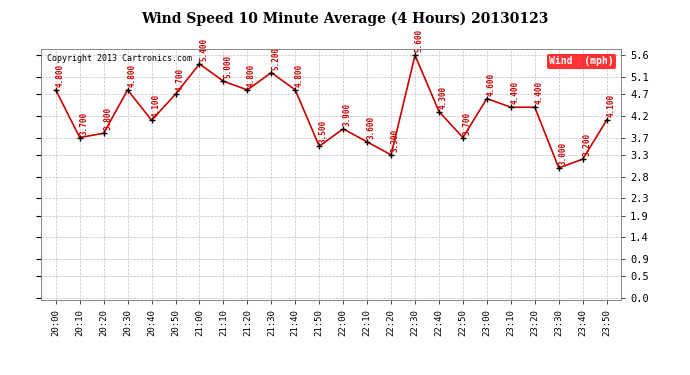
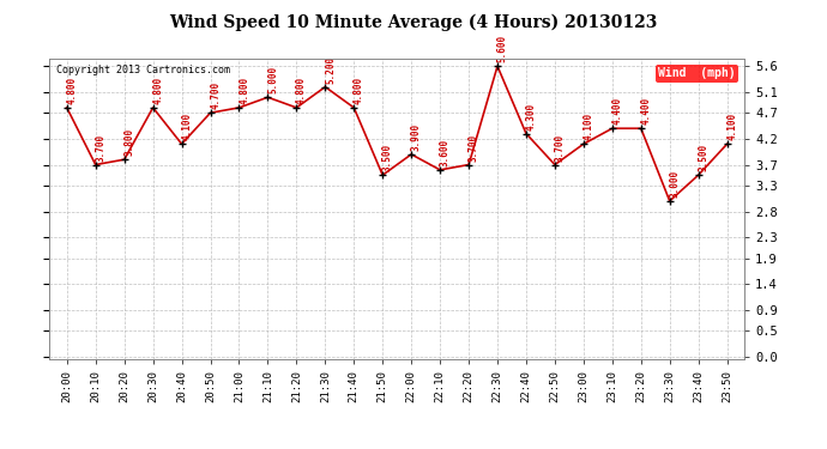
21:00: 5.400 -> 4.800
22:20: 3.300 -> 3.700
23:00: 4.600 -> 4.100
23:40: 3.200 -> 3.500
